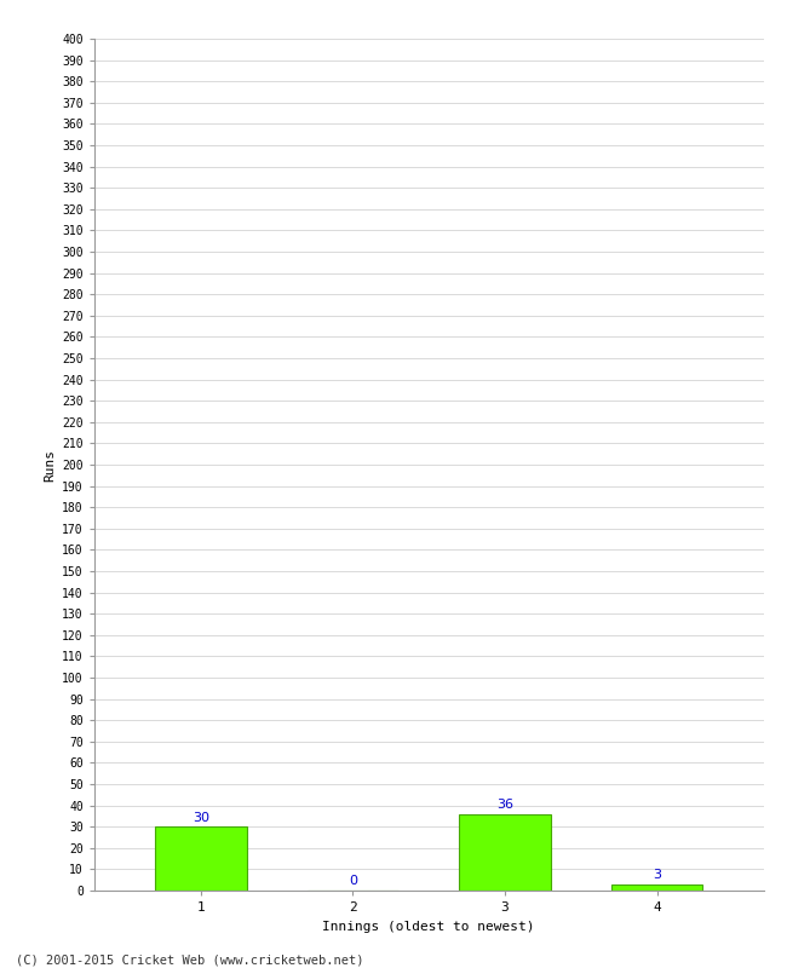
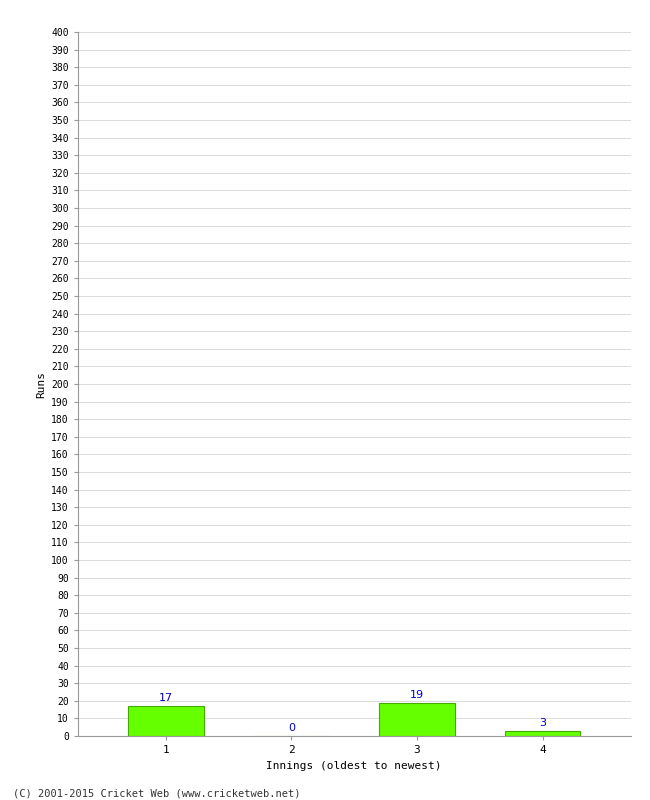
1: 30 -> 17
3: 36 -> 19
